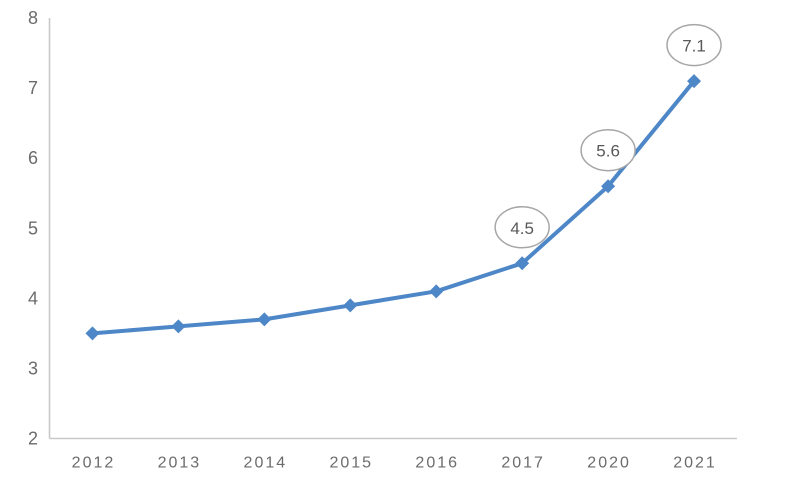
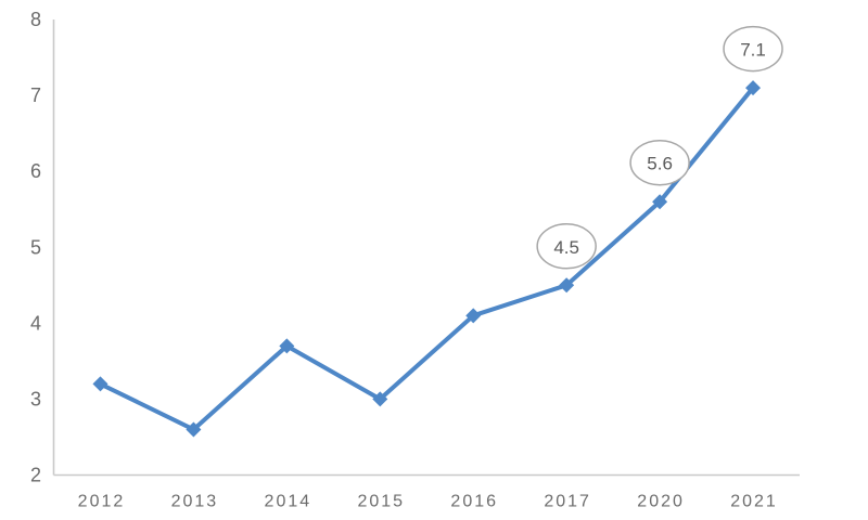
2012: 3.5 -> 3.2
2013: 3.6 -> 2.6
2015: 3.9 -> 3.0
